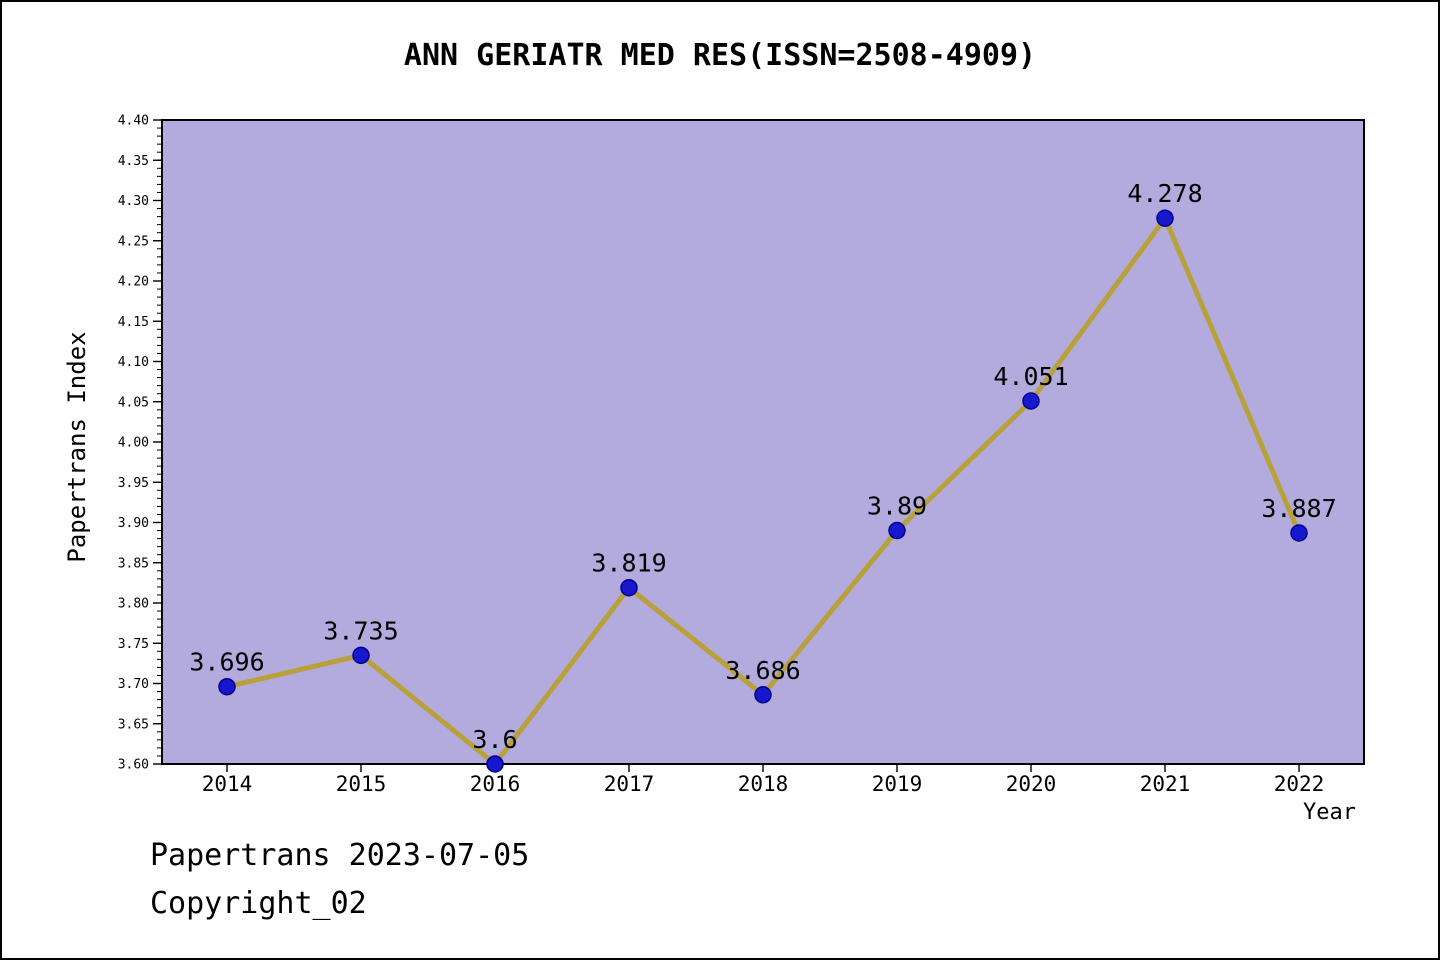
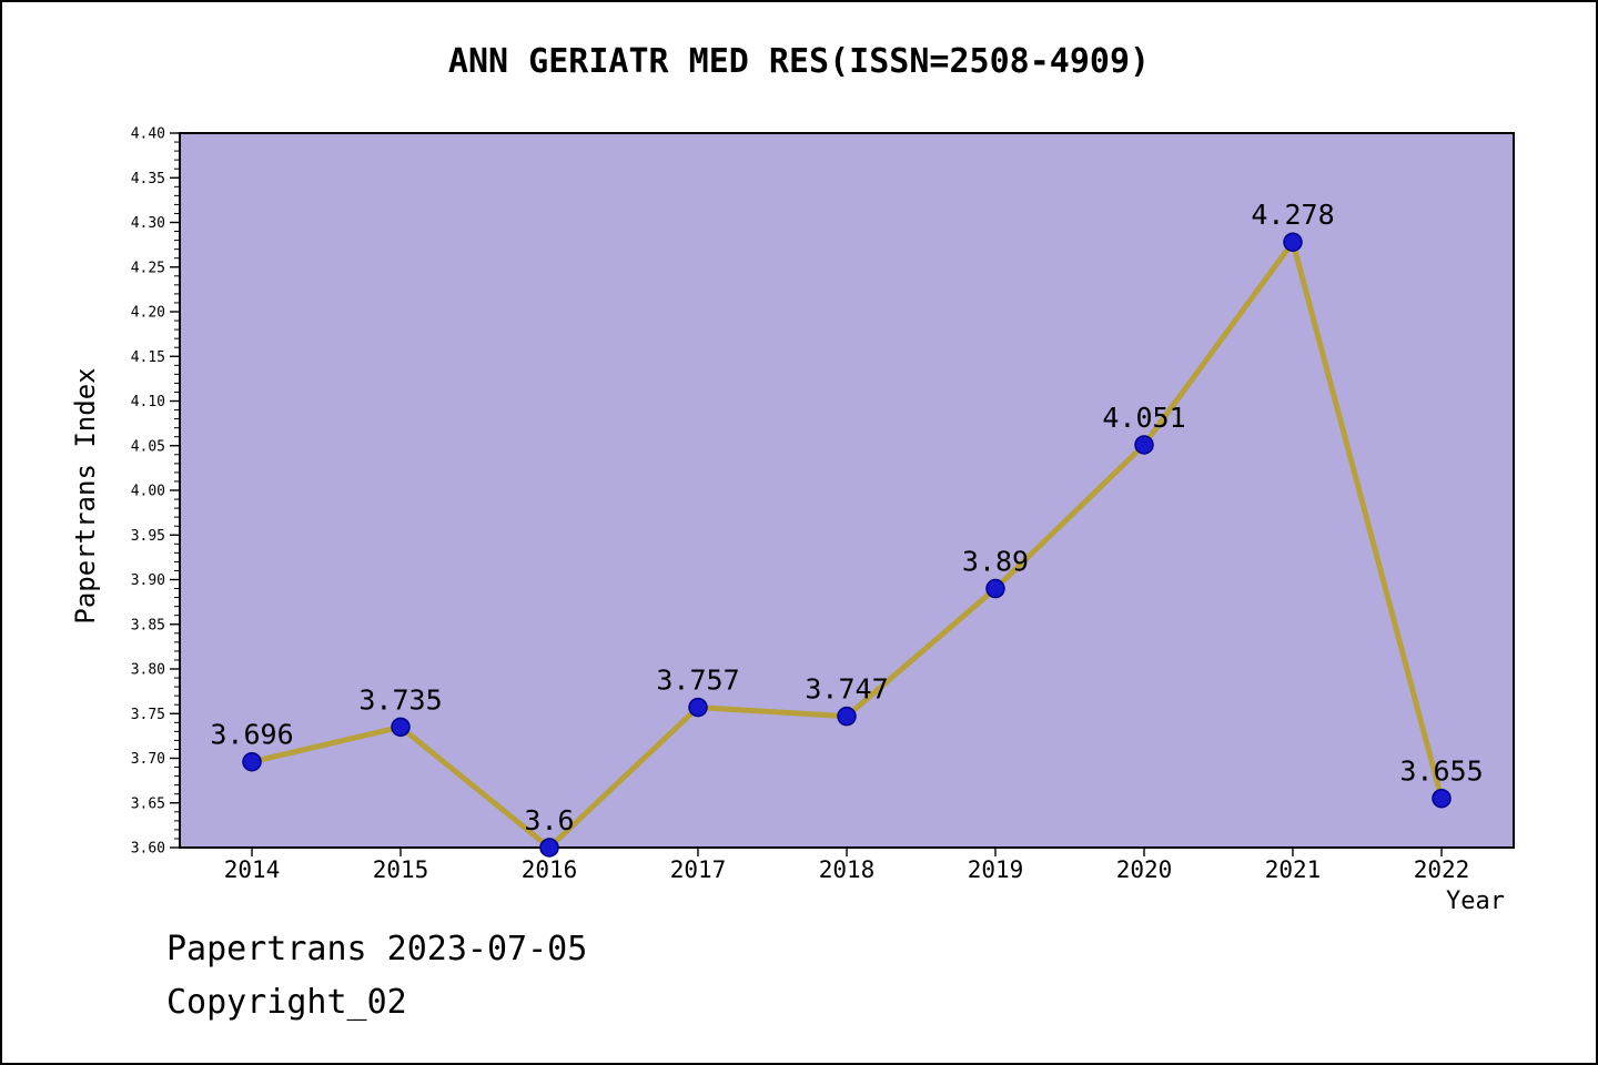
2017: 3.819 -> 3.757
2018: 3.686 -> 3.747
2022: 3.887 -> 3.655
